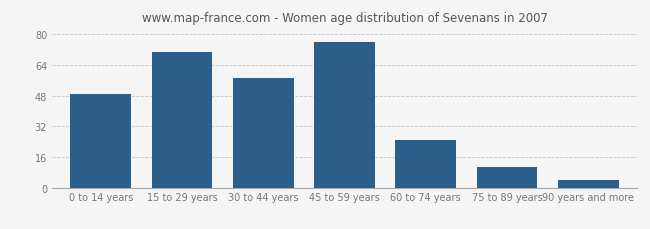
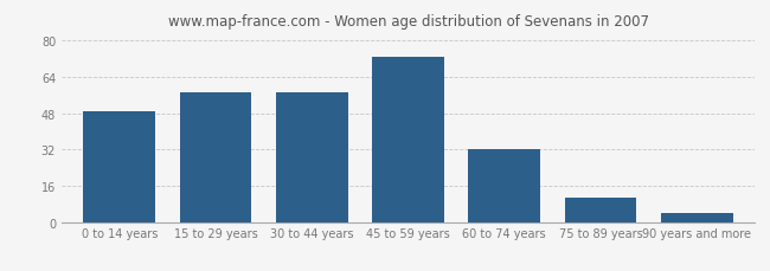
15 to 29 years: 71 -> 57
45 to 59 years: 76 -> 73
60 to 74 years: 25 -> 32
